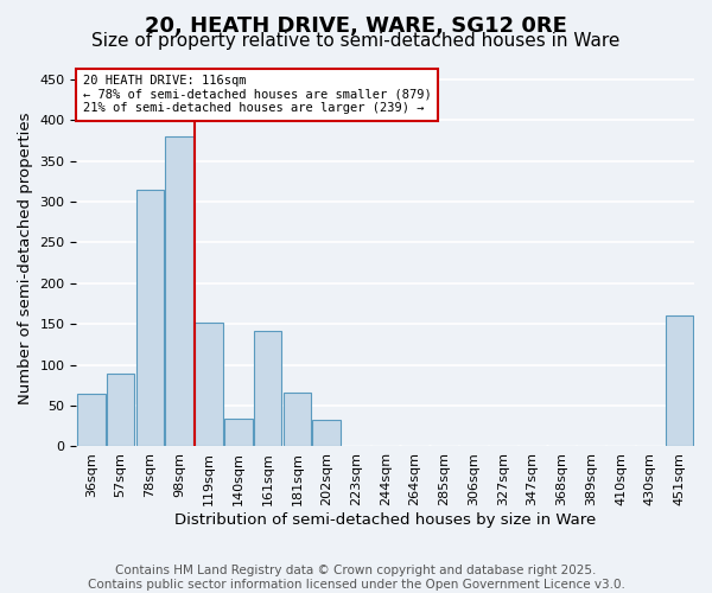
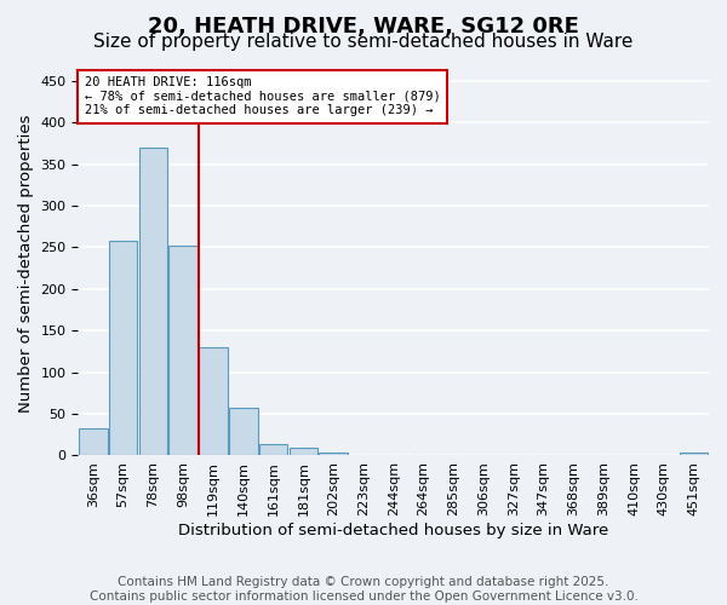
36sqm: 64 -> 33
57sqm: 90 -> 258
78sqm: 314 -> 370
98sqm: 380 -> 252
119sqm: 152 -> 130
140sqm: 34 -> 57
161sqm: 142 -> 14
181sqm: 66 -> 10
202sqm: 32 -> 4
451sqm: 160 -> 3
